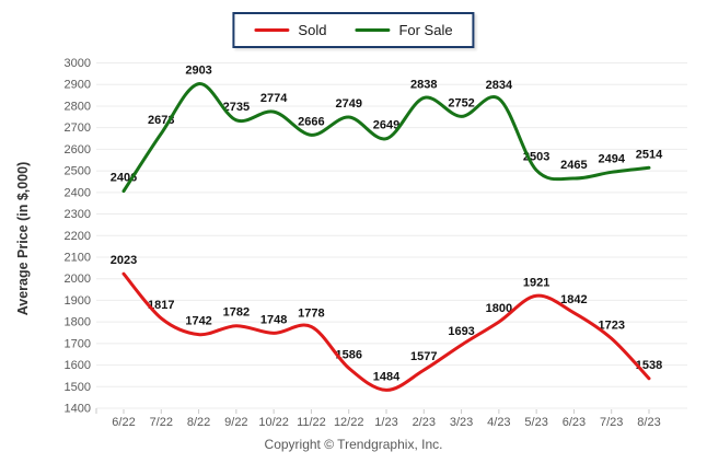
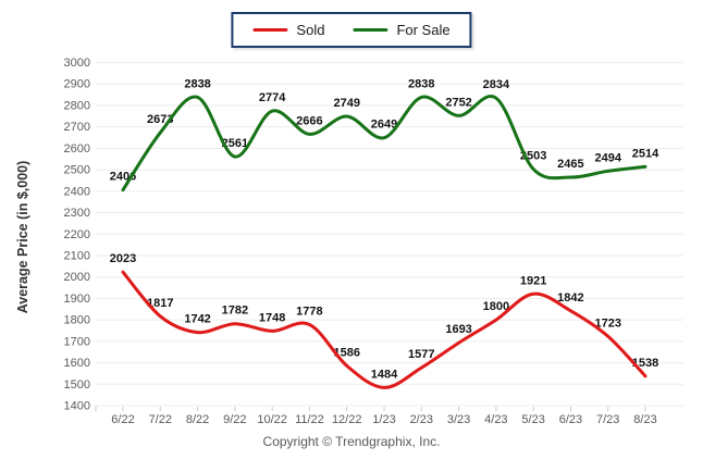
For Sale/8/22: 2903 -> 2838
For Sale/9/22: 2735 -> 2561
